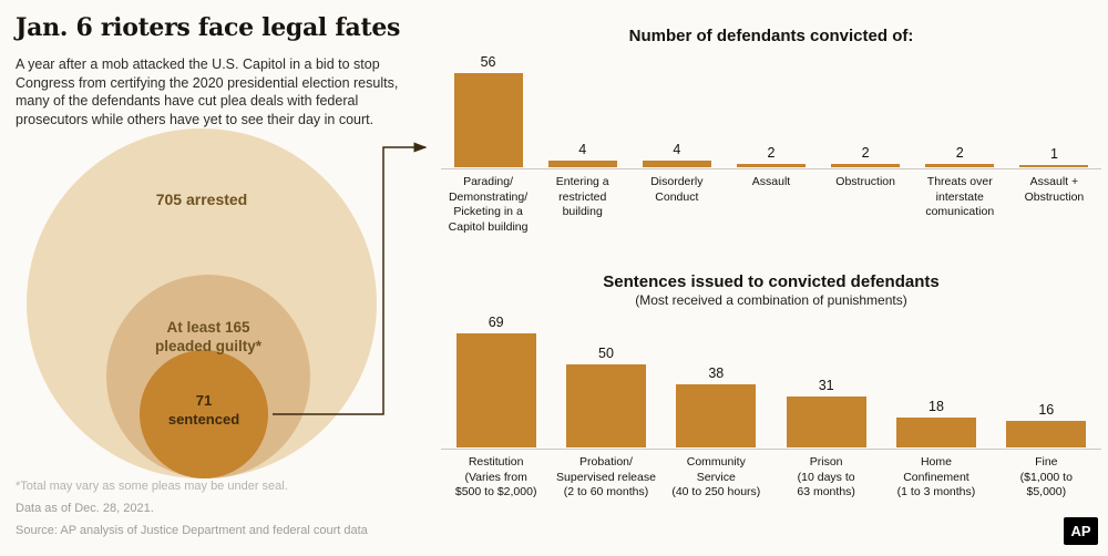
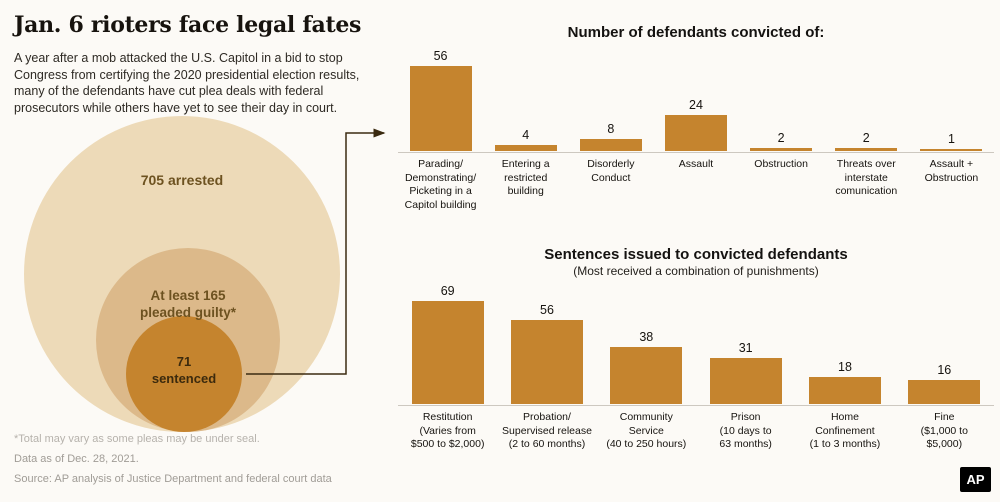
Number of defendants convicted of:/Disorderly Conduct: 4 -> 8
Number of defendants convicted of:/Assault: 2 -> 24
Sentences issued to convicted defendants/Probation/ Supervised release (2 to 60 months): 50 -> 56
